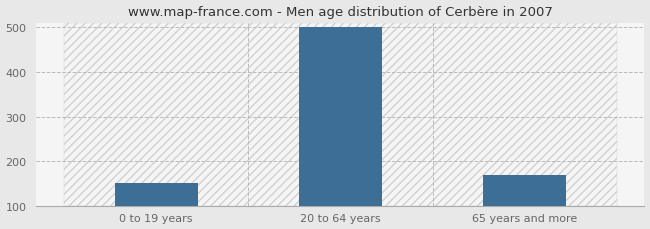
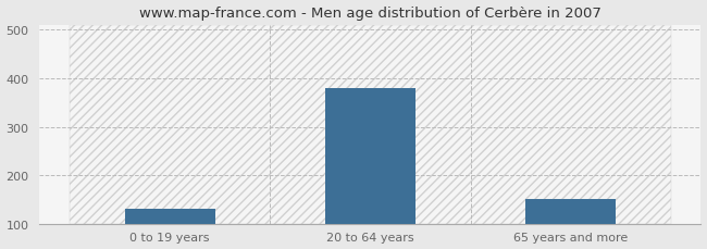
0 to 19 years: 150 -> 130
20 to 64 years: 500 -> 380
65 years and more: 170 -> 150
